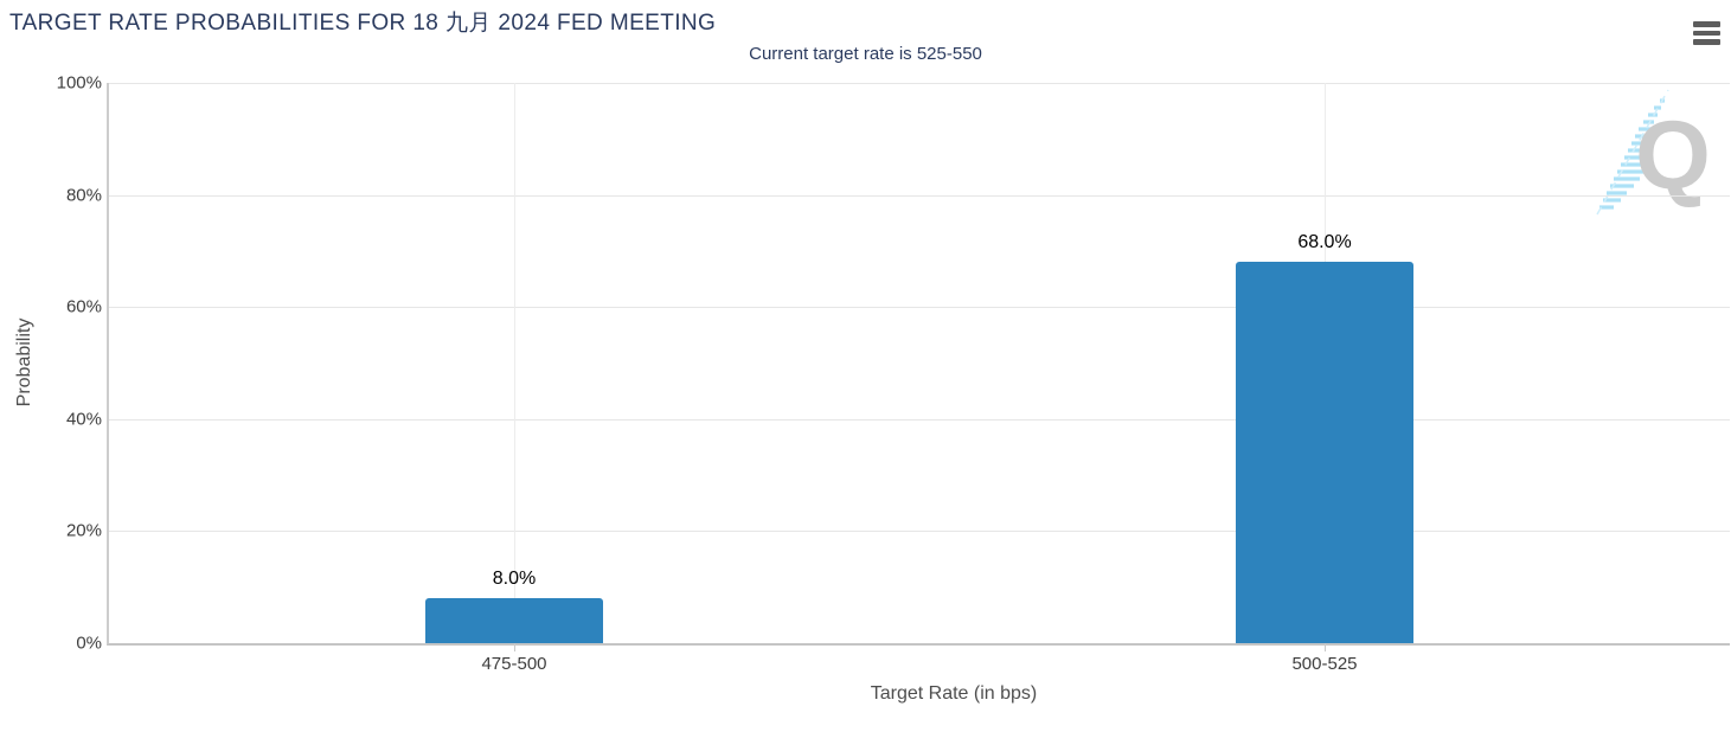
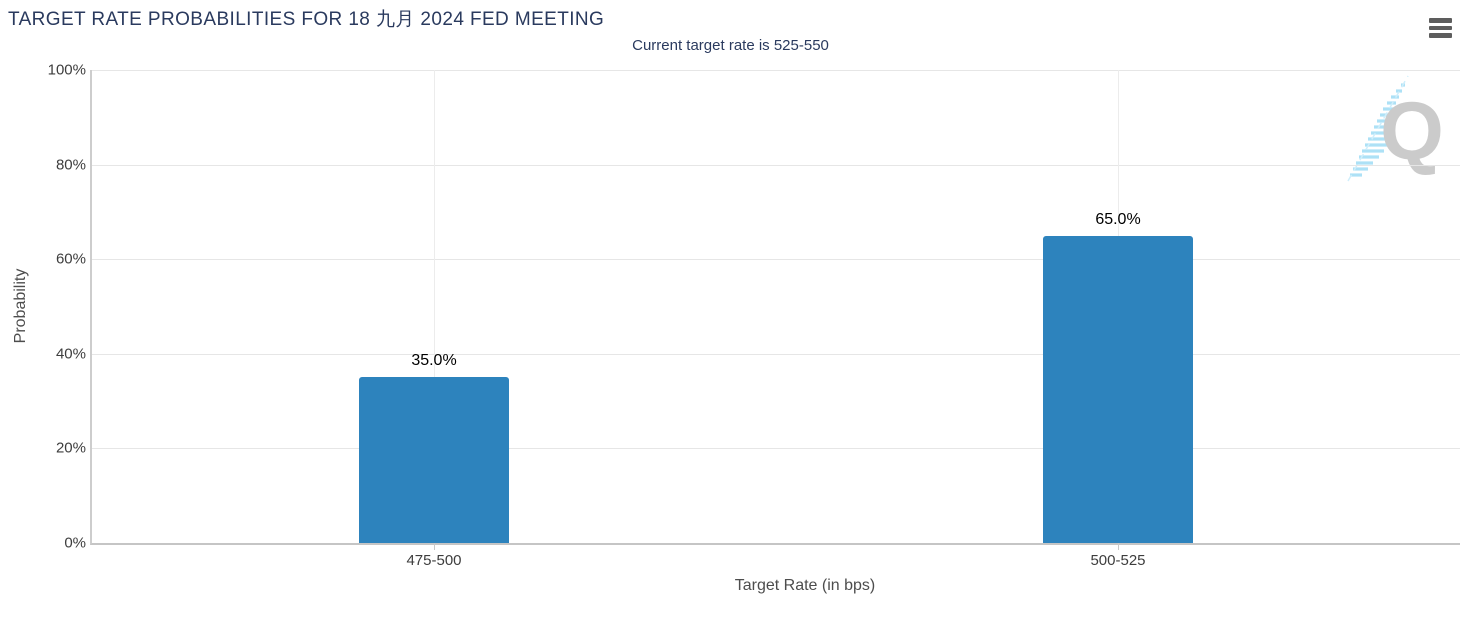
475-500: 8.0% -> 35.0%
500-525: 68.0% -> 65.0%
